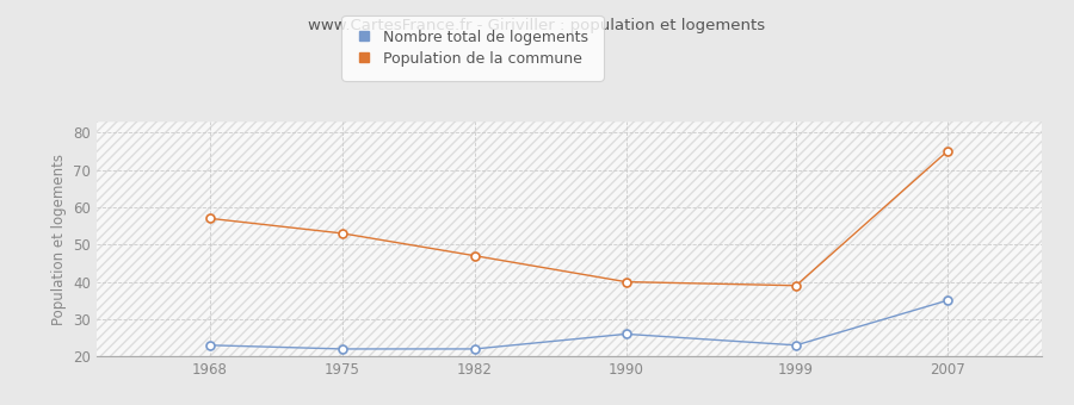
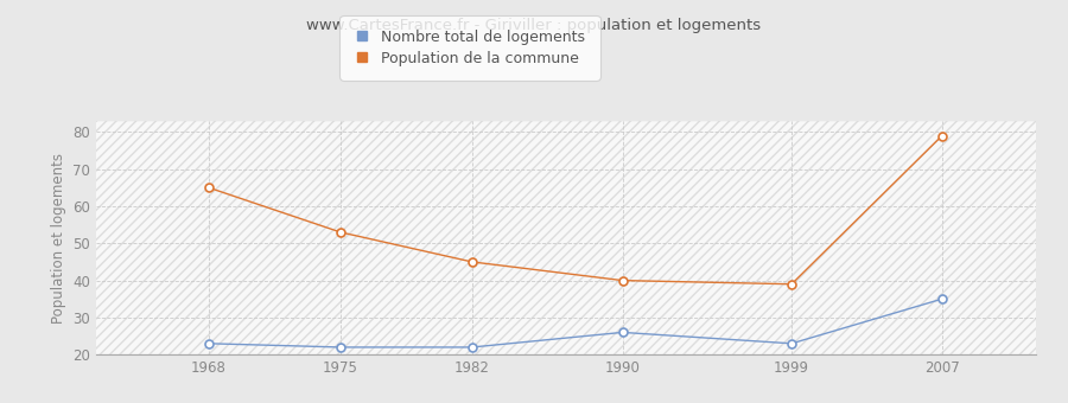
Population de la commune/1968: 57 -> 65
Population de la commune/1982: 47 -> 45
Population de la commune/2007: 75 -> 79
